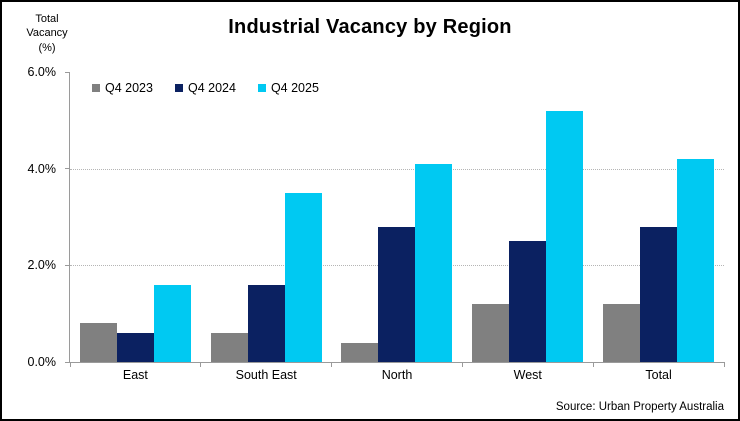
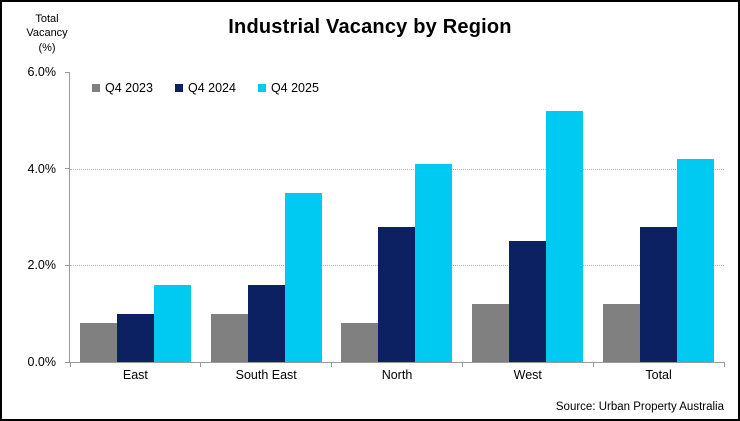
Q4 2024/East: 0.6% -> 1.0%
Q4 2023/South East: 0.6% -> 1.0%
Q4 2023/North: 0.4% -> 0.8%
